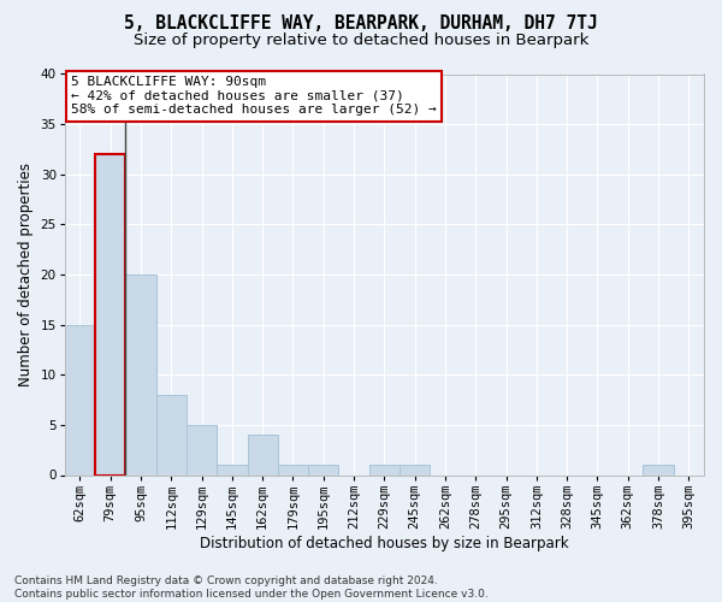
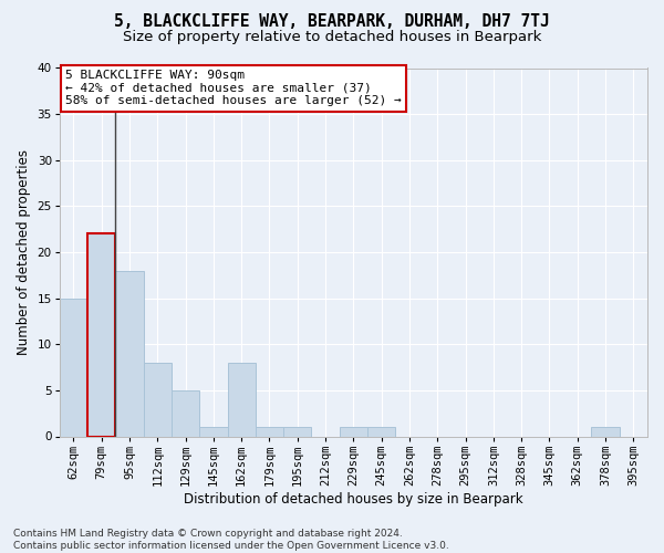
79sqm: 32 -> 22
95sqm: 20 -> 18
162sqm: 4 -> 8
